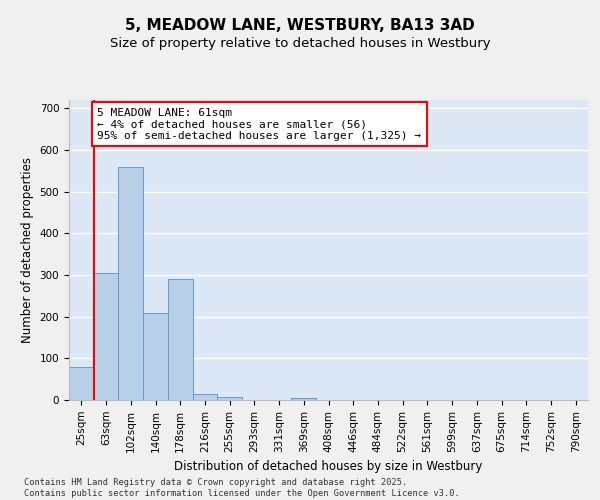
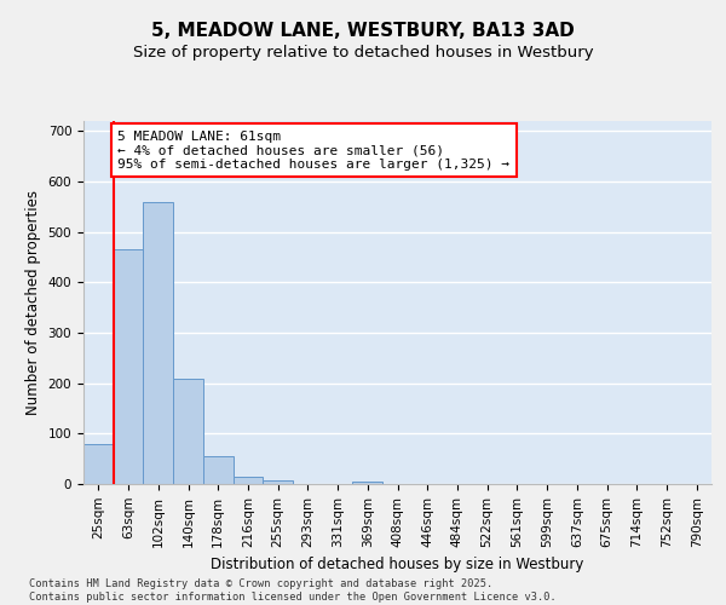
63sqm: 305 -> 465
178sqm: 290 -> 55
